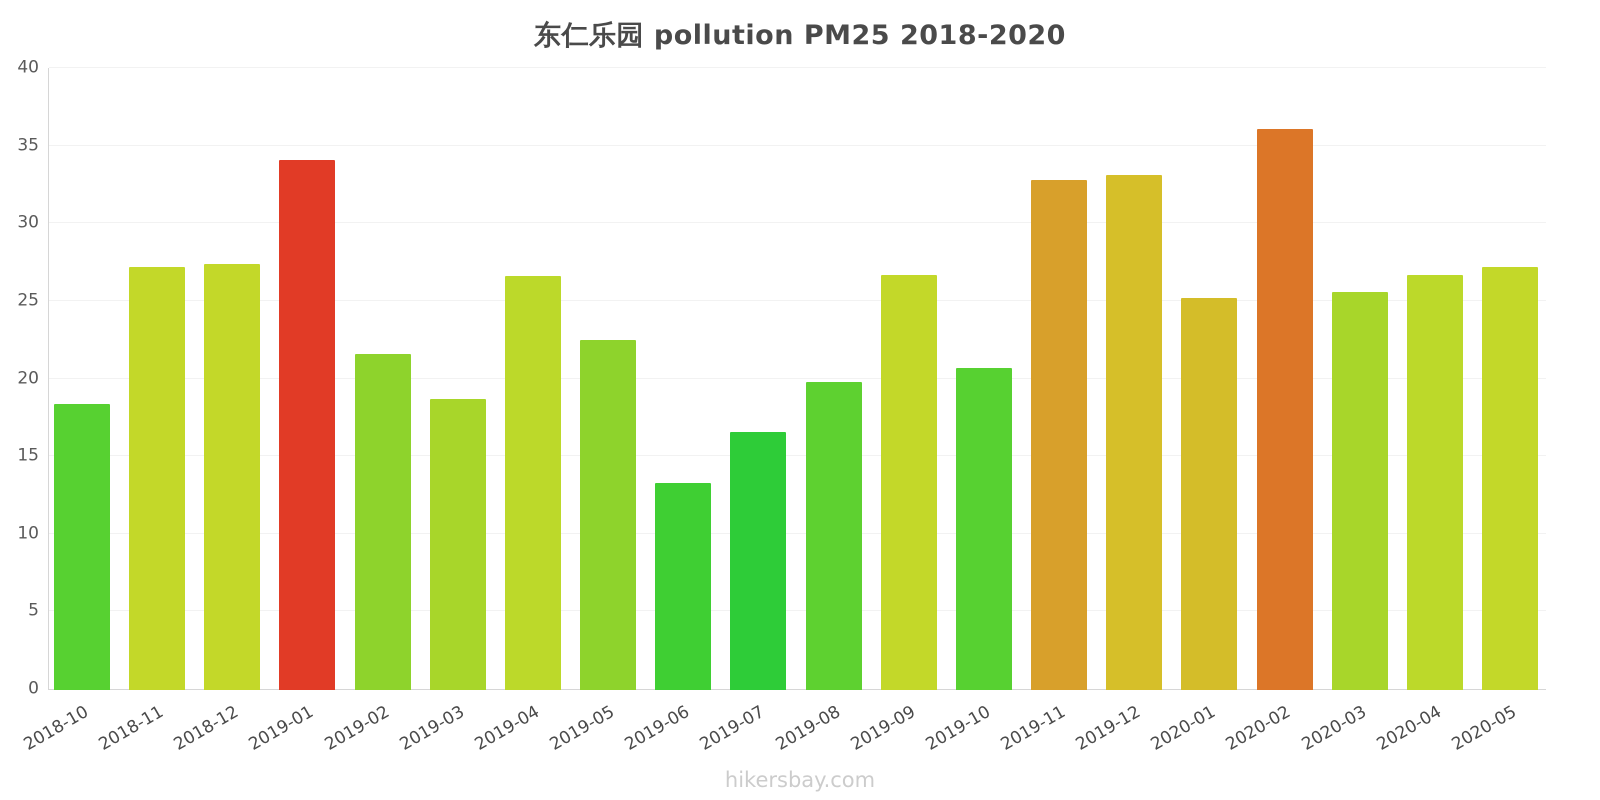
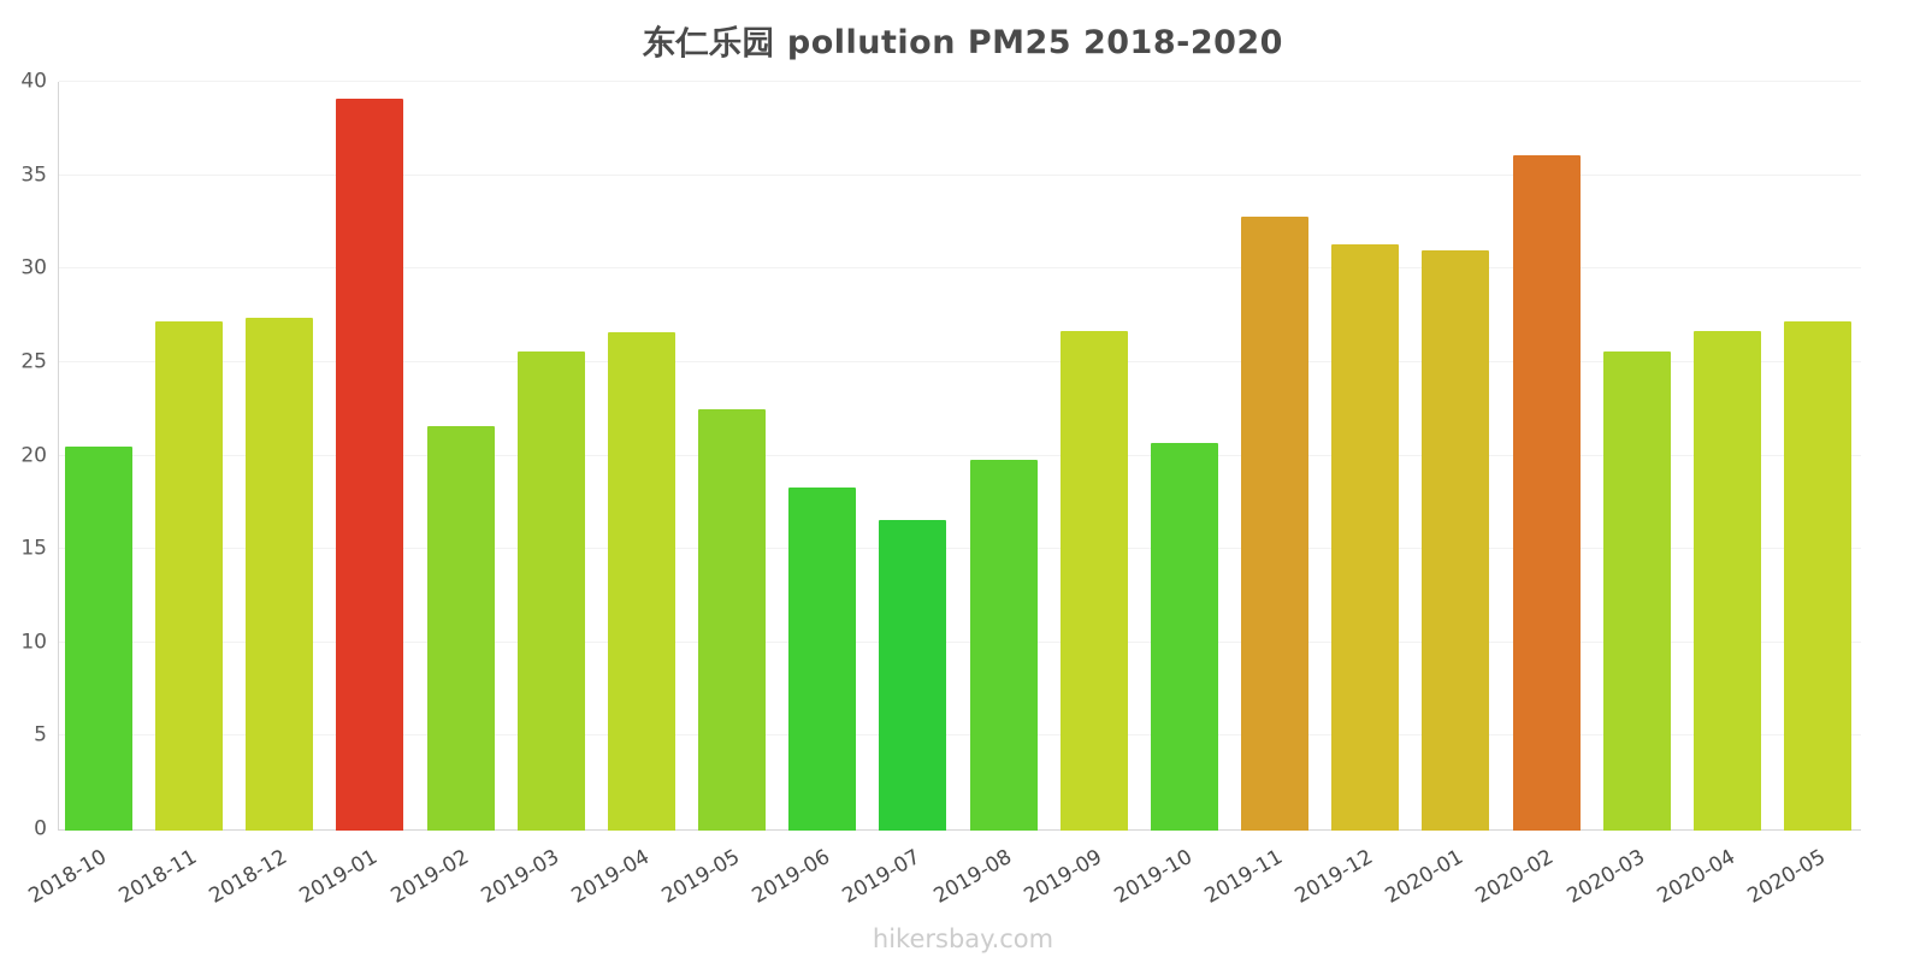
2018-10: 18.4 -> 20.5
2019-01: 34.1 -> 39.1
2019-03: 18.7 -> 25.6
2019-06: 13.3 -> 18.3
2019-12: 33.1 -> 31.3
2020-01: 25.2 -> 31.0
